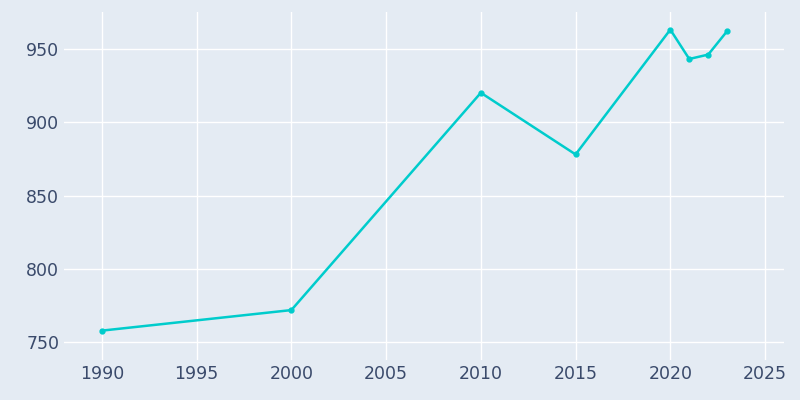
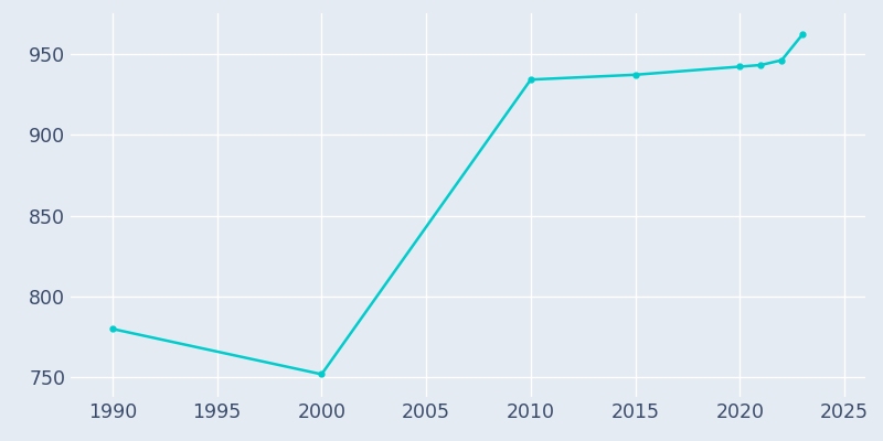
1990: 758 -> 780
2000: 772 -> 752
2010: 920 -> 934
2015: 878 -> 937
2020: 963 -> 942
